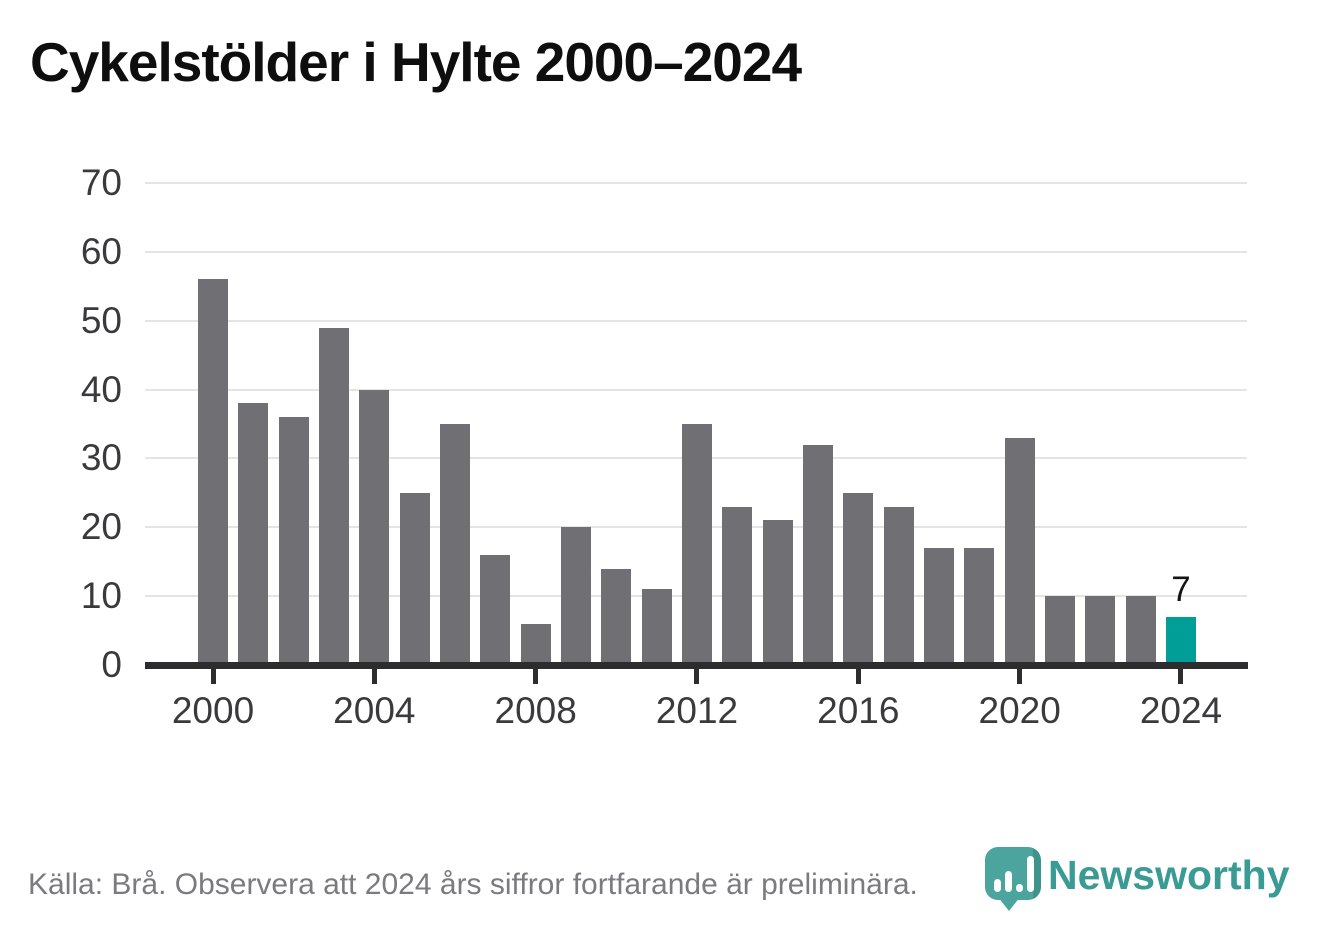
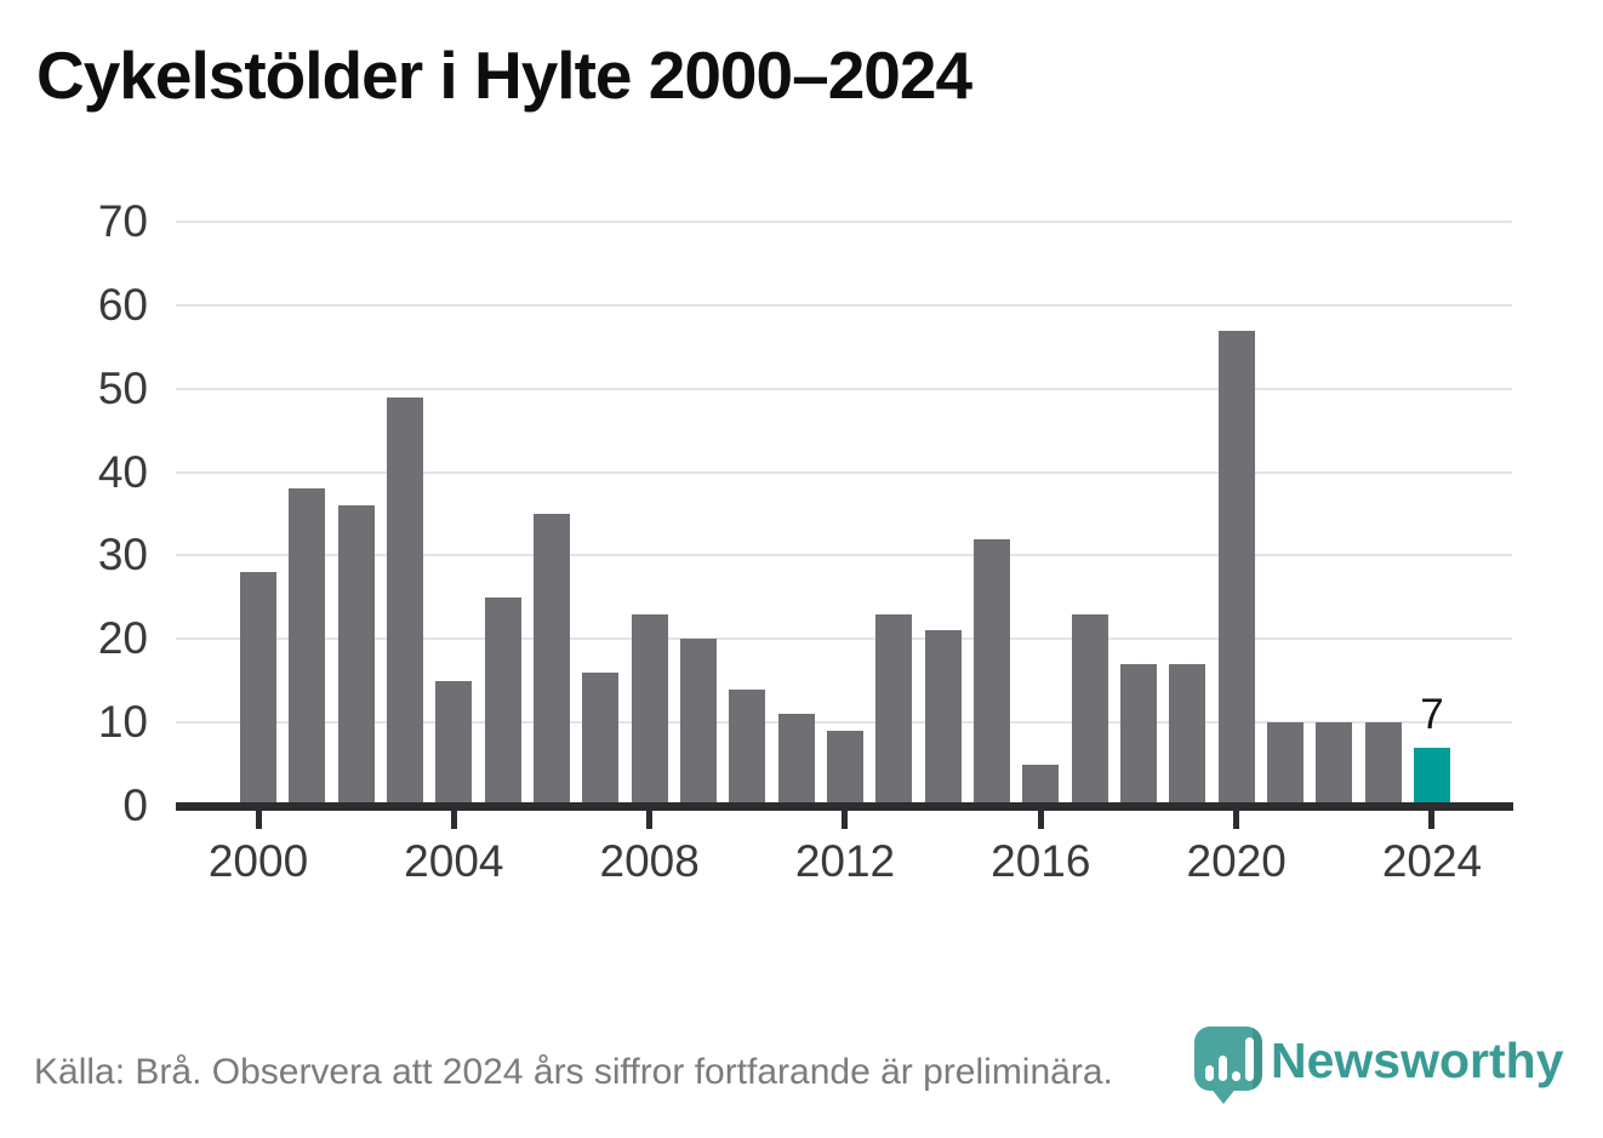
2000: 56 -> 28
2004: 40 -> 15
2008: 6 -> 23
2012: 35 -> 9
2016: 25 -> 5
2020: 33 -> 57
